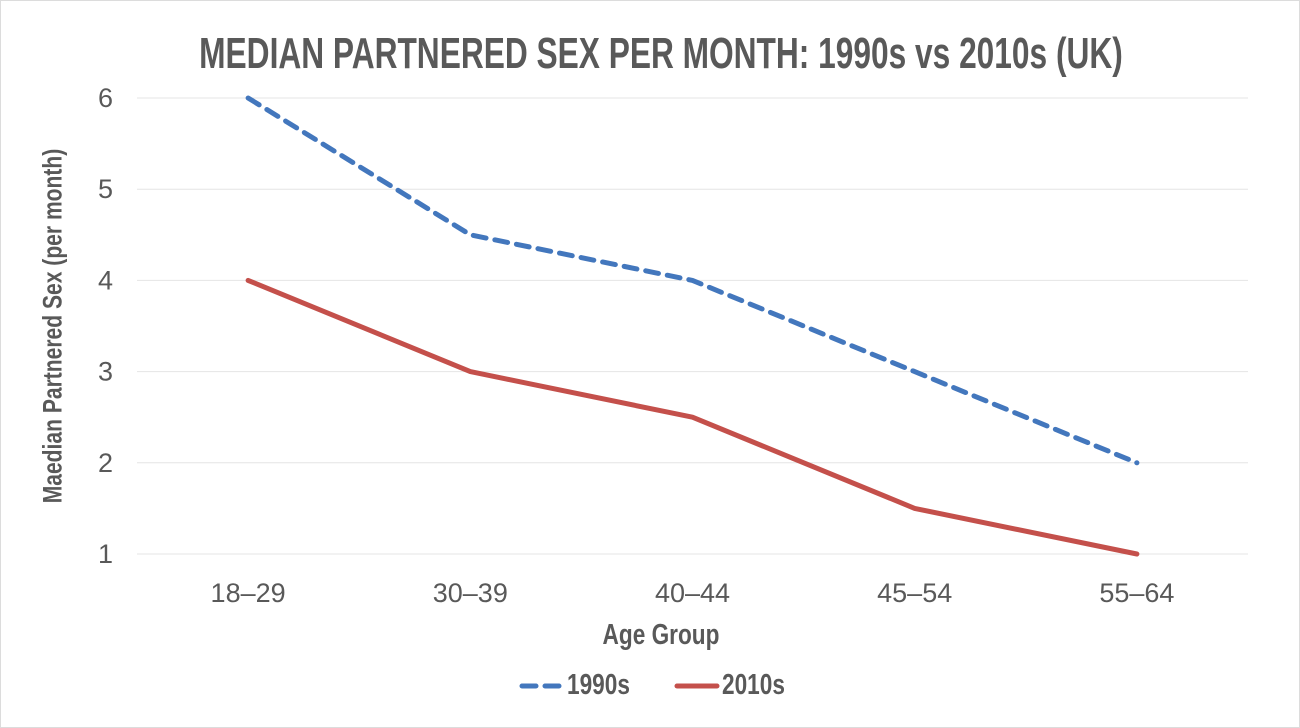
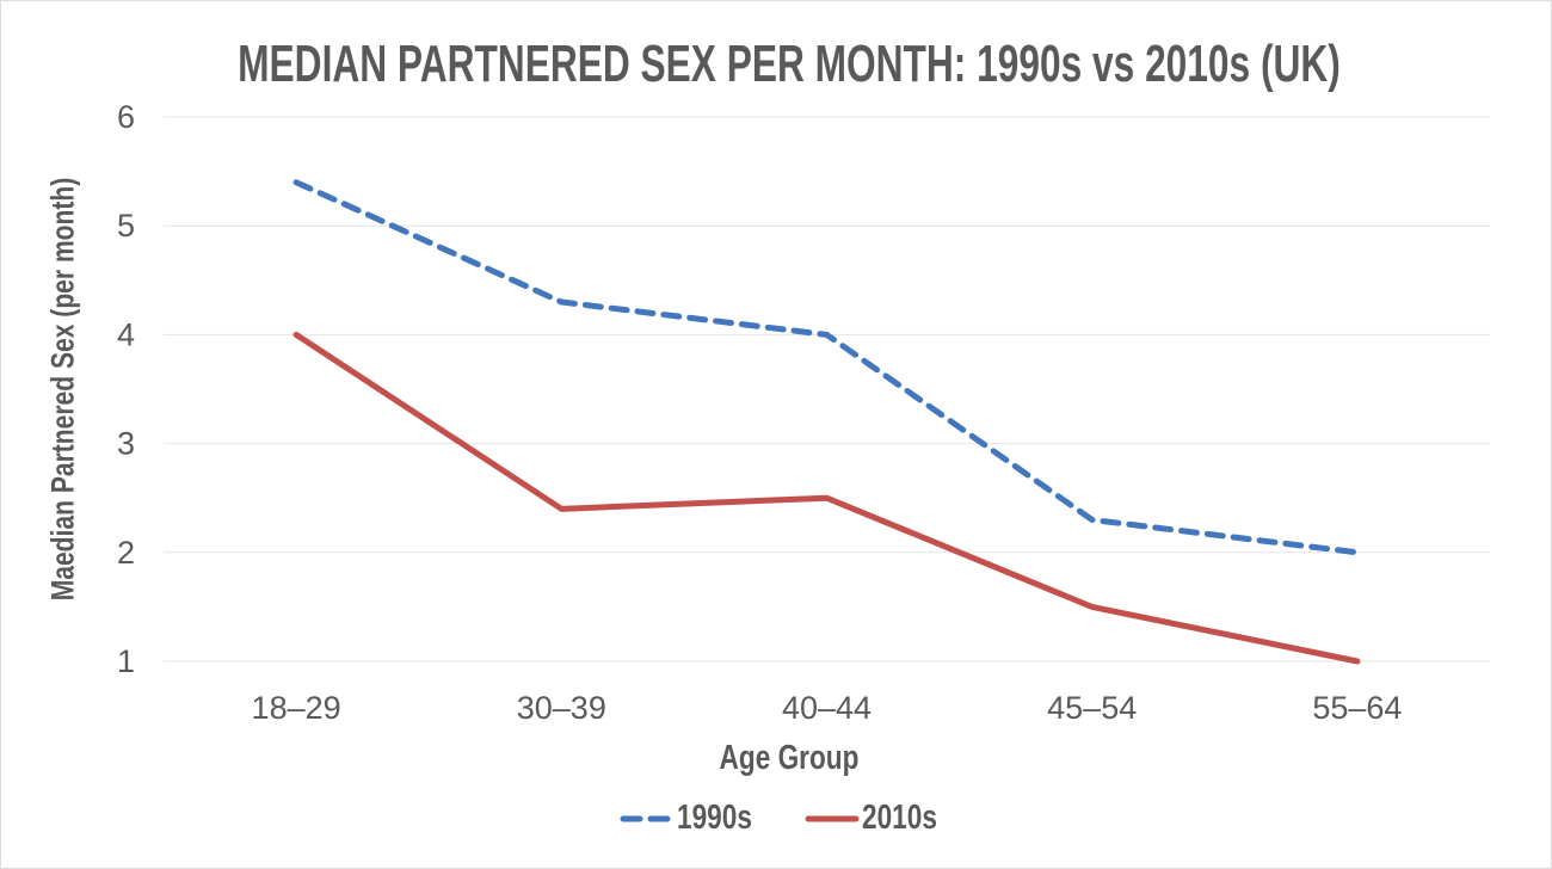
1990s/18–29: 6.0 -> 5.4
1990s/30–39: 4.5 -> 4.3
2010s/30–39: 3.0 -> 2.4
1990s/45–54: 3.0 -> 2.3
